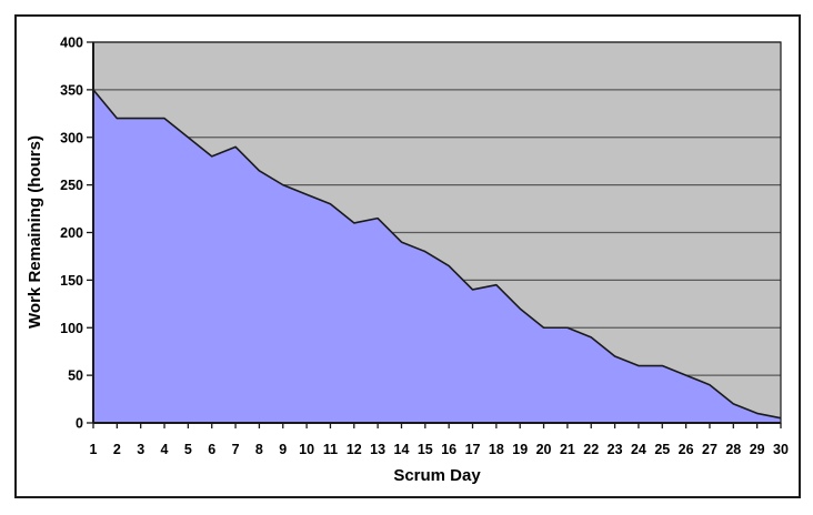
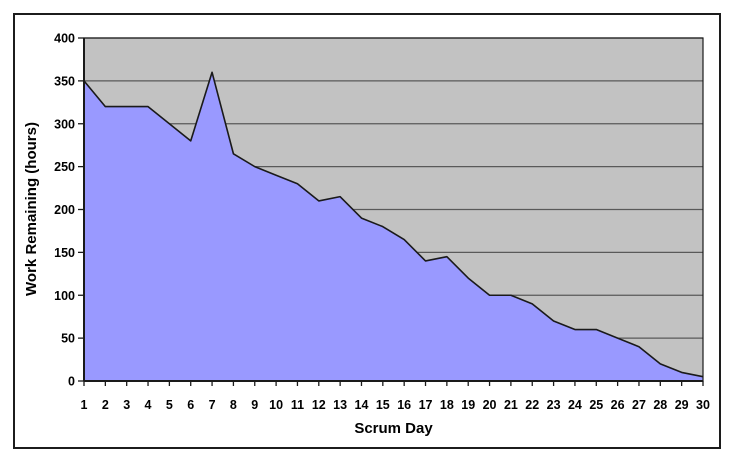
7: 290 -> 360
